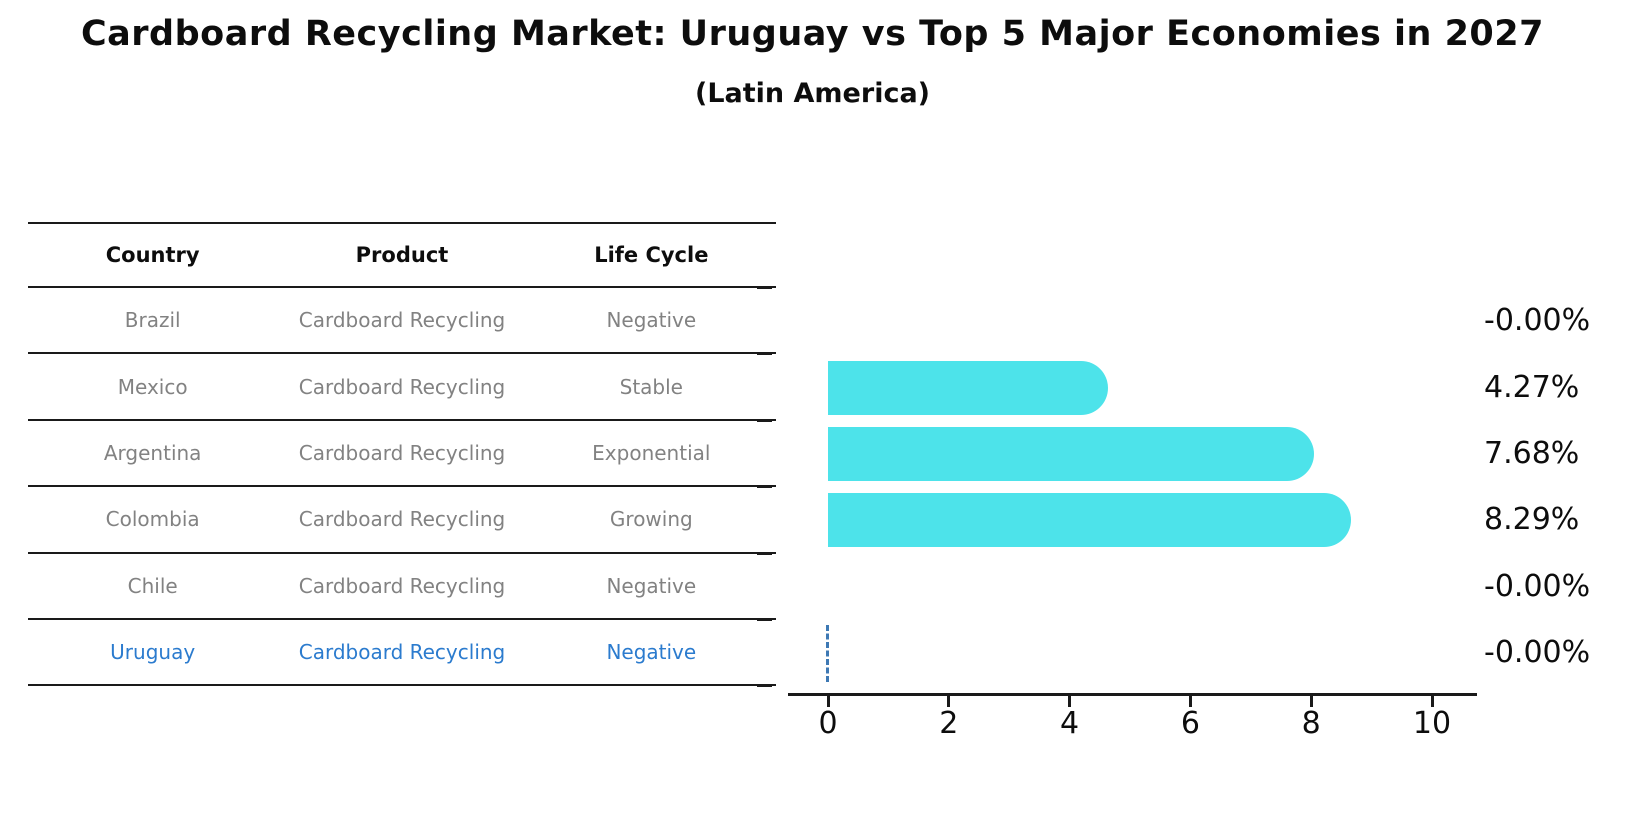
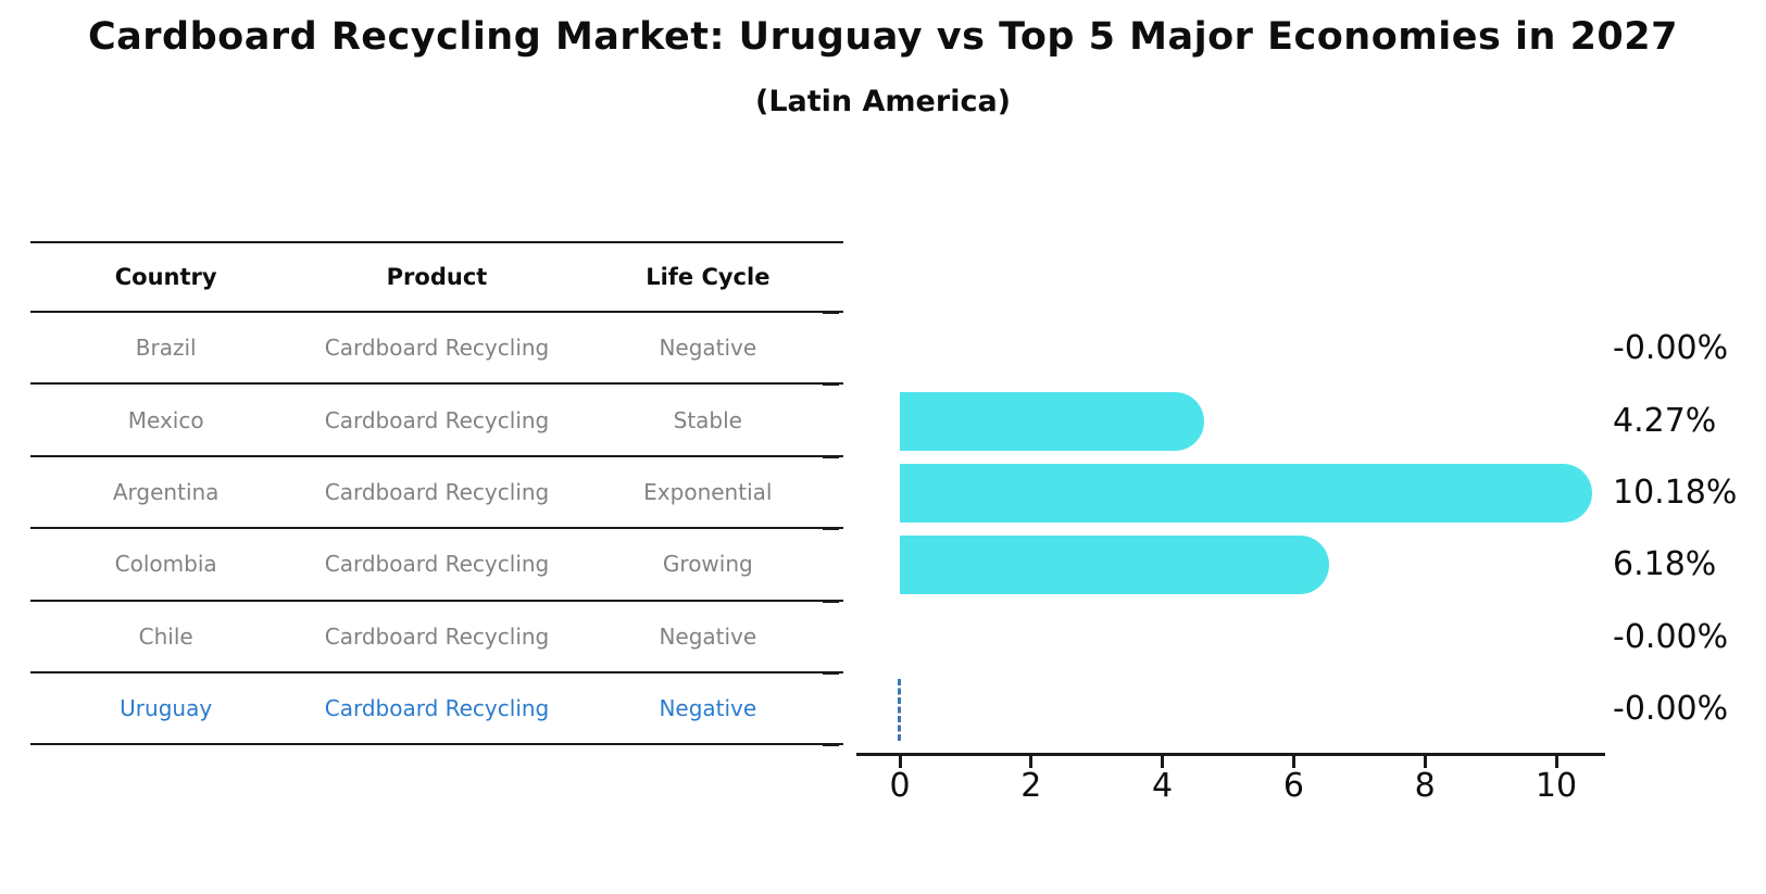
Argentina: 7.68% -> 10.18%
Colombia: 8.29% -> 6.18%
